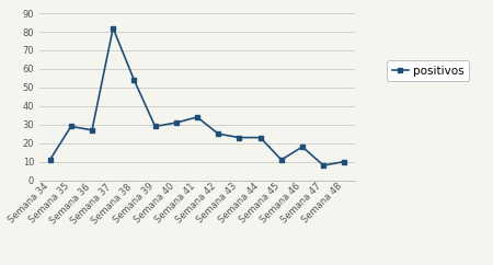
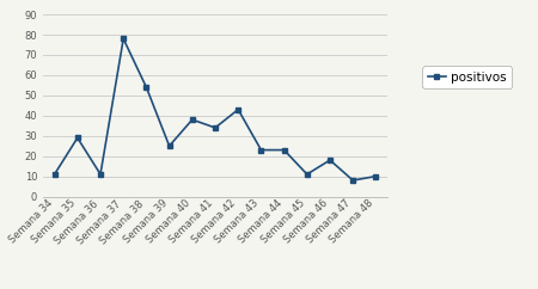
Semana 36: 27 -> 11
Semana 37: 82 -> 78
Semana 39: 29 -> 25
Semana 40: 31 -> 38
Semana 42: 25 -> 43
